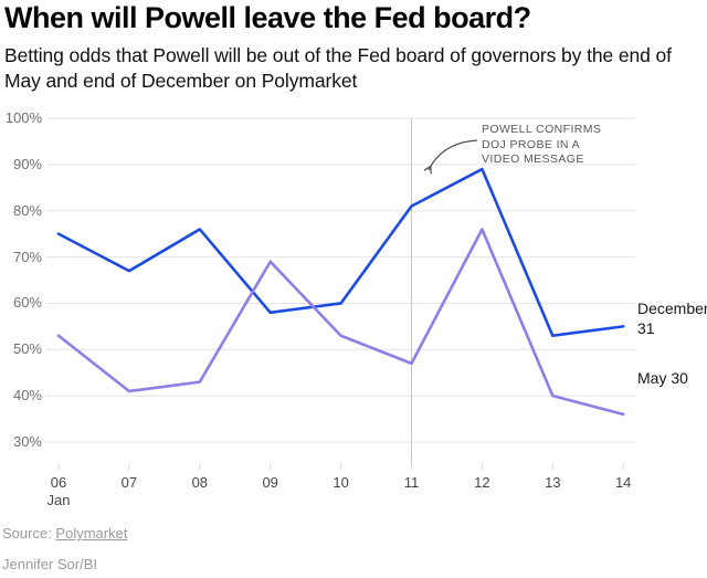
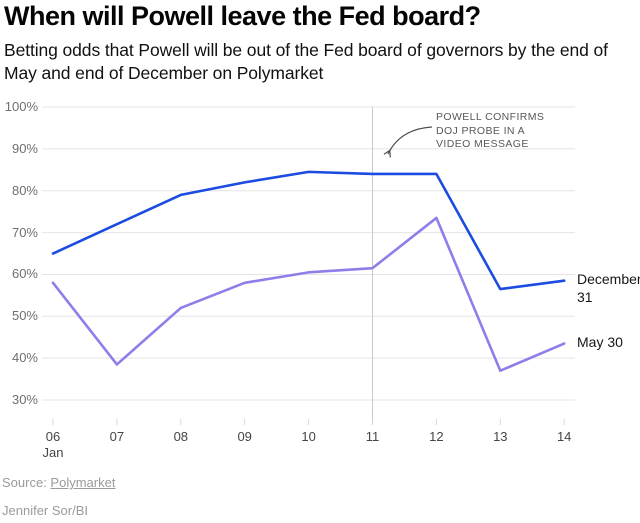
December 31/06: 75% -> 65%
May 30/06: 53% -> 58%
December 31/07: 67% -> 72%
May 30/07: 41% -> 38%
December 31/08: 76% -> 79%
May 30/08: 43% -> 52%
December 31/09: 58% -> 82%
May 30/09: 69% -> 58%
December 31/10: 60% -> 84%
May 30/10: 53% -> 60%
December 31/11: 81% -> 84%
May 30/11: 47% -> 62%
December 31/12: 89% -> 84%
May 30/12: 76% -> 74%
December 31/13: 53% -> 56%
May 30/13: 40% -> 37%
December 31/14: 55% -> 58%
May 30/14: 36% -> 44%
